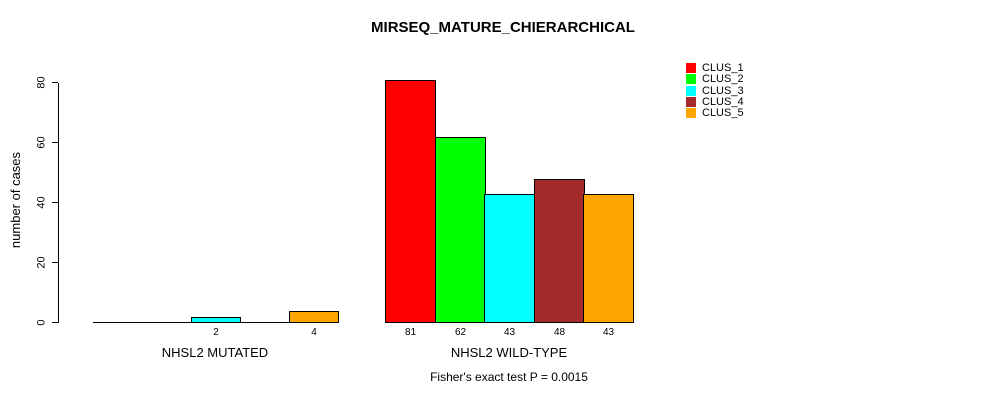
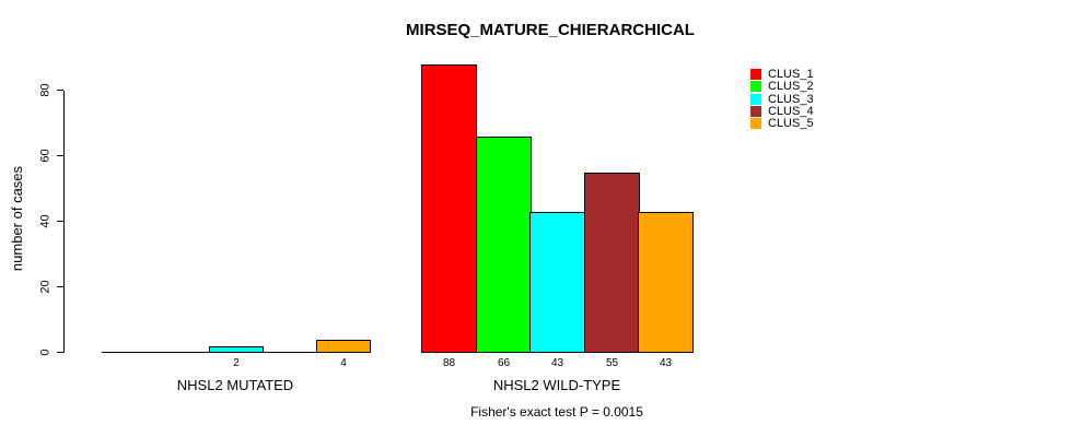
CLUS_1/NHSL2 WILD-TYPE: 81 -> 88
CLUS_2/NHSL2 WILD-TYPE: 62 -> 66
CLUS_4/NHSL2 WILD-TYPE: 48 -> 55
